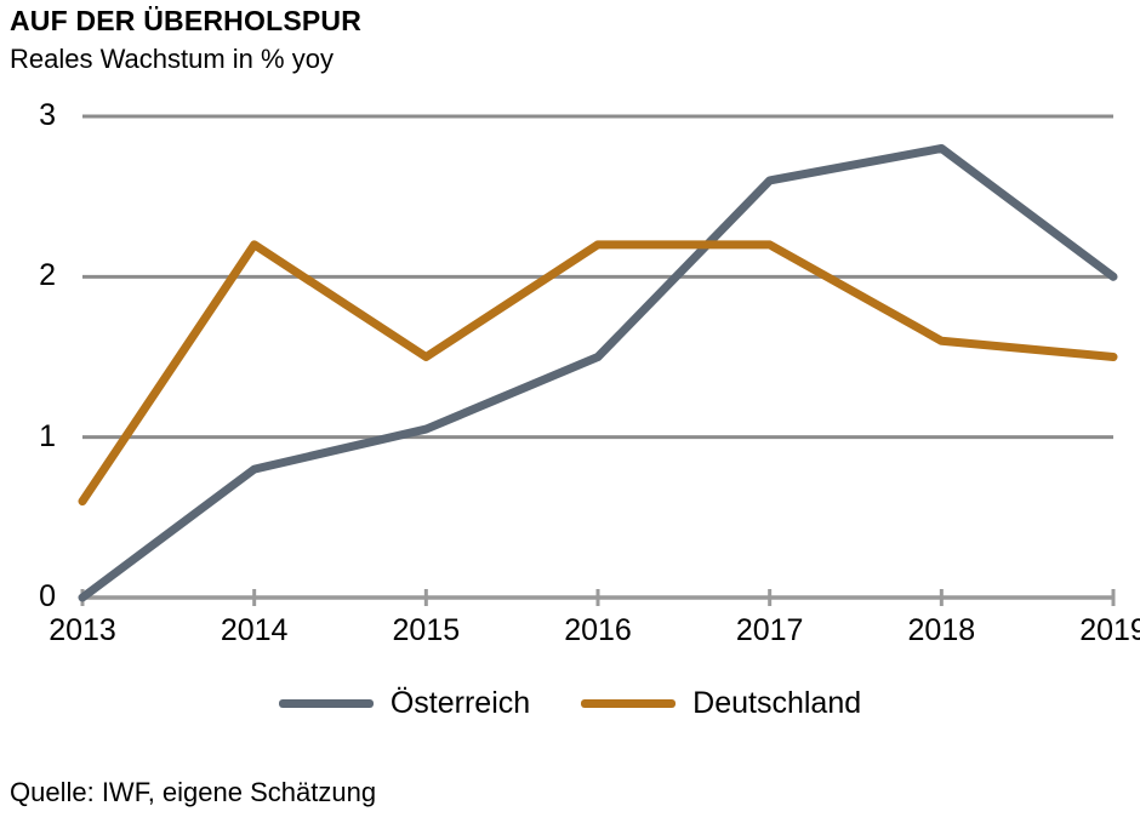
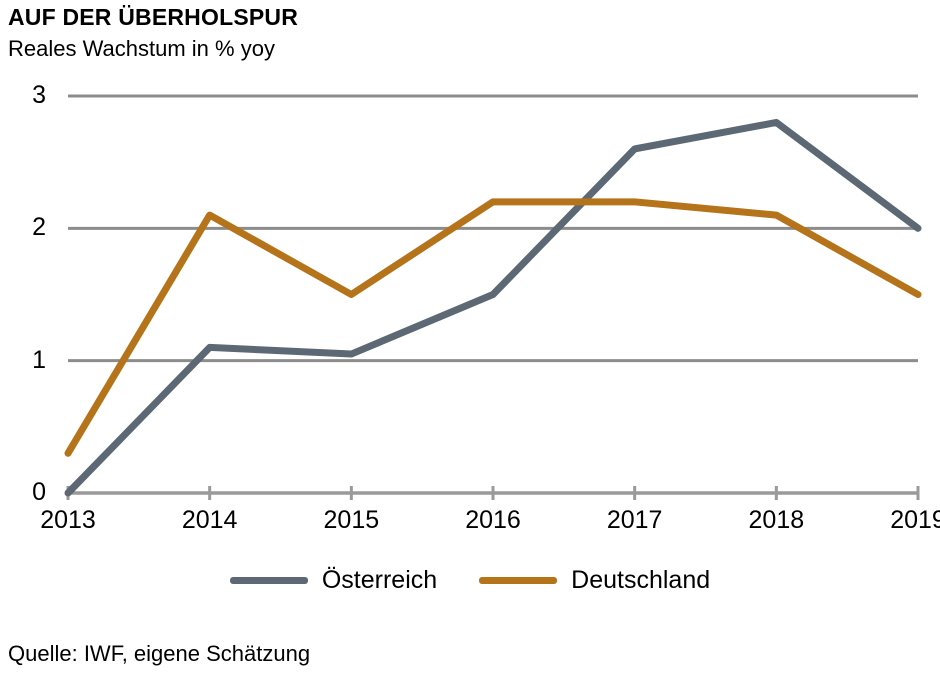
Deutschland/2013: 0.6 -> 0.3
Österreich/2014: 0.80 -> 1.10
Deutschland/2014: 2.2 -> 2.1
Deutschland/2018: 1.6 -> 2.1
